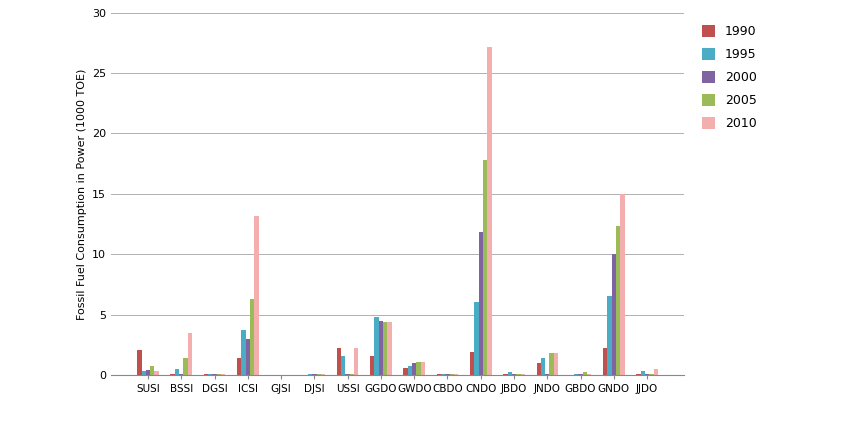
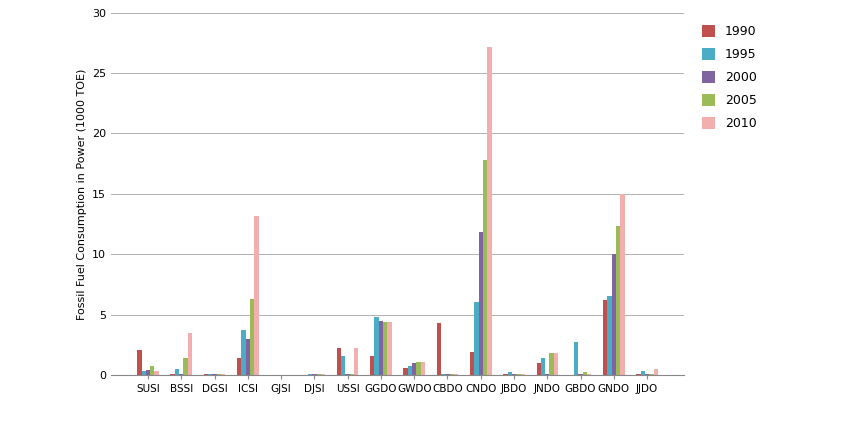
1990/CBDO: 0.1 -> 4.3
1995/GBDO: 0.1 -> 2.7
1990/GNDO: 2.2 -> 6.2
